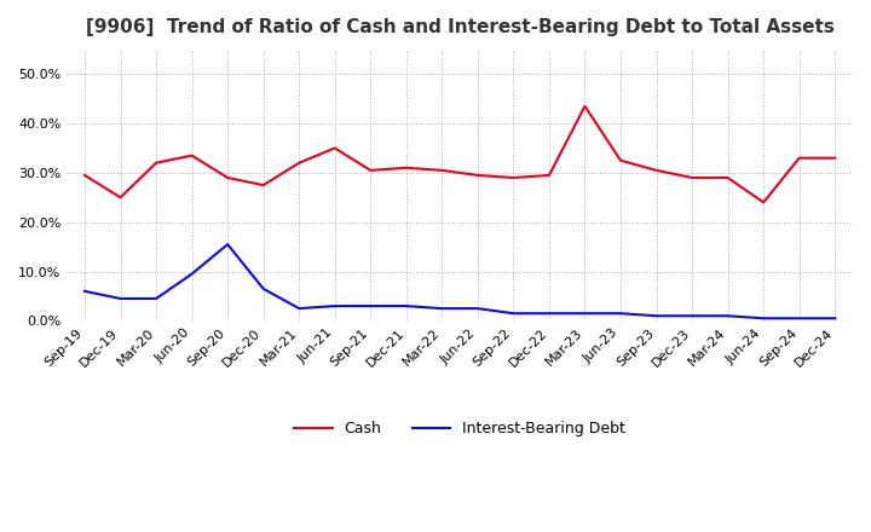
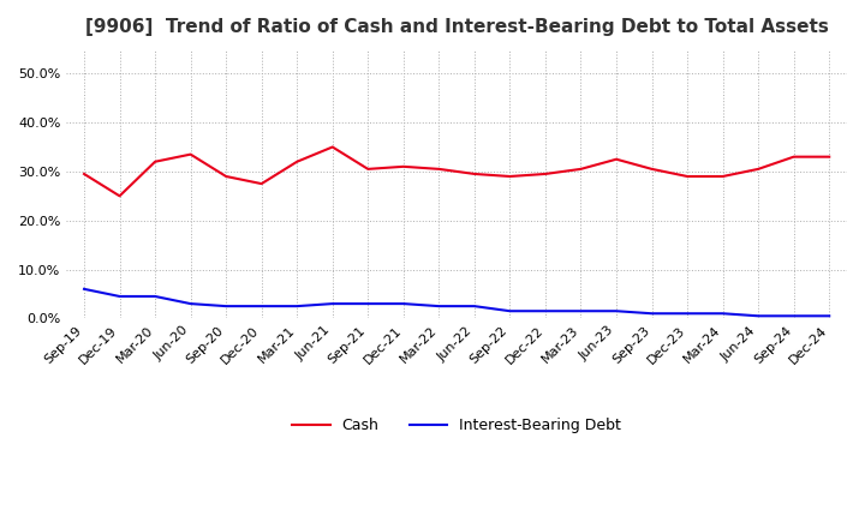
Interest-Bearing Debt/Jun-20: 9.5% -> 3.0%
Interest-Bearing Debt/Sep-20: 15.5% -> 2.5%
Interest-Bearing Debt/Dec-20: 6.5% -> 2.5%
Cash/Mar-23: 43.5% -> 30.5%
Cash/Jun-24: 24.0% -> 30.5%
